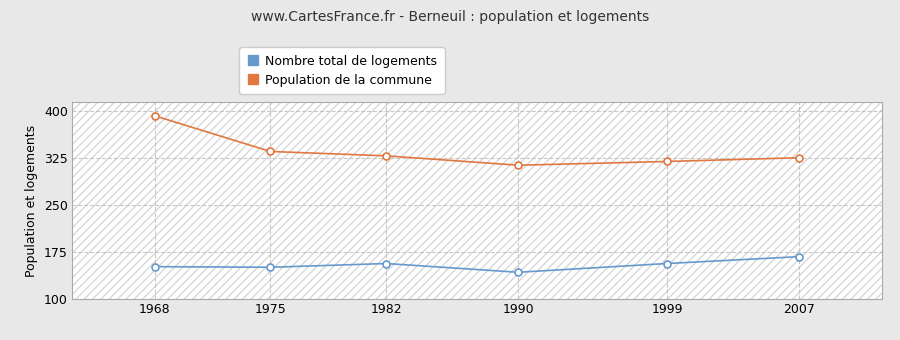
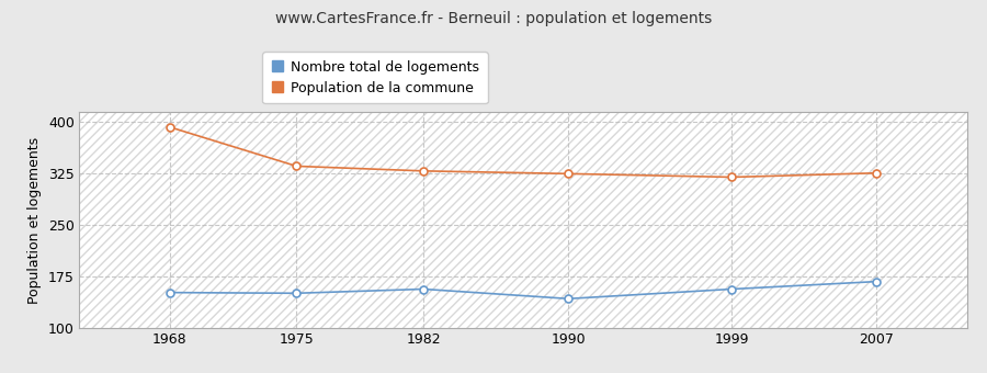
Population de la commune/1990: 314 -> 325
